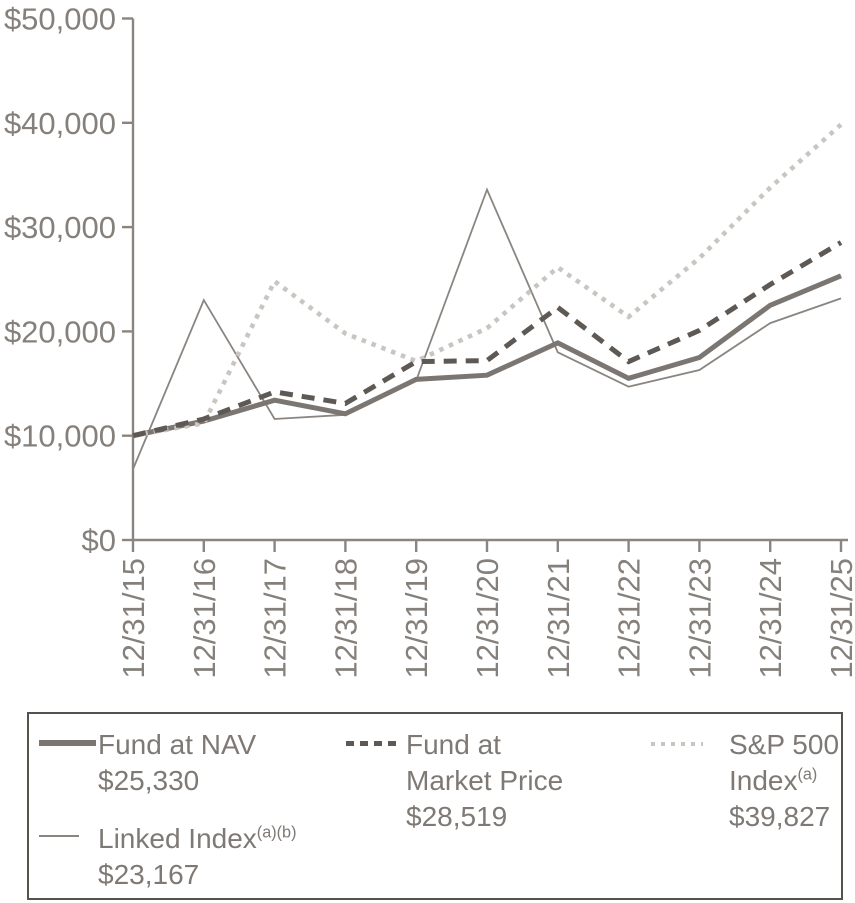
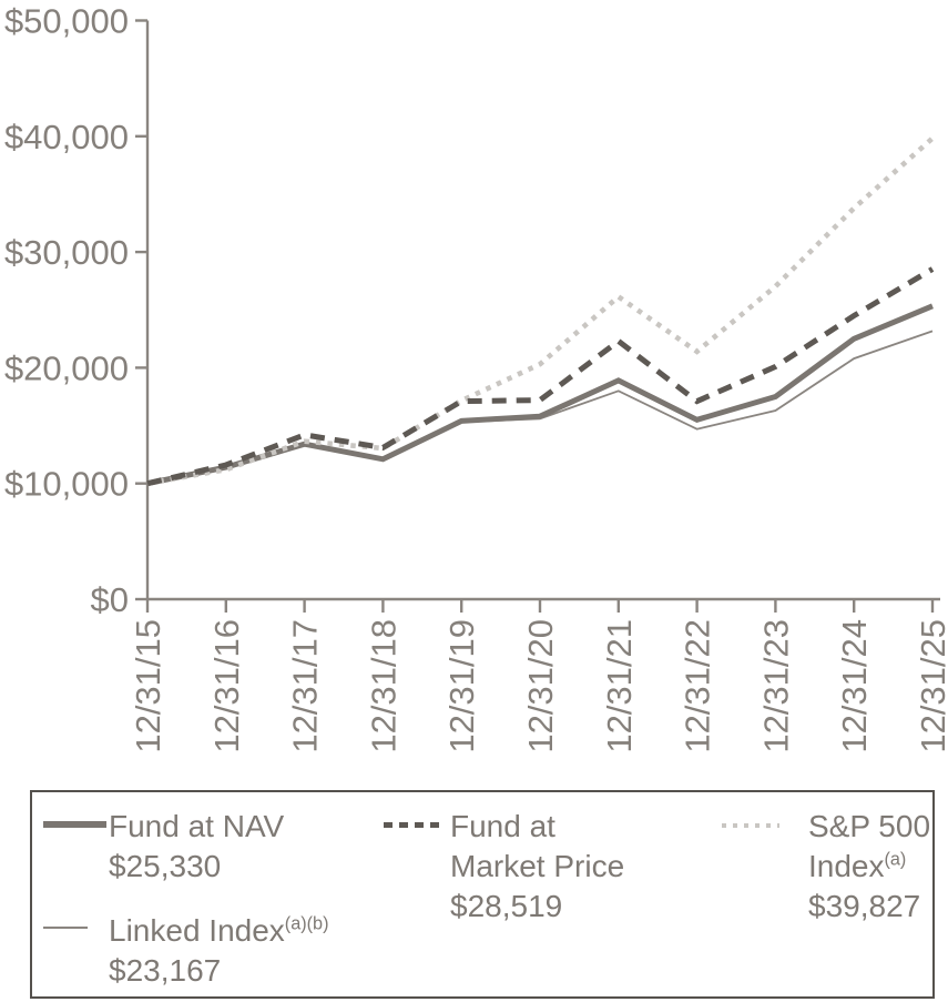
Linked Index(a)(b)/12/31/15: $6800 -> $10000
Linked Index(a)(b)/12/31/16: $23000 -> $11300
S&P 500 Index(a)/12/31/17: $24800 -> $13600
Linked Index(a)(b)/12/31/17: $11600 -> $13300
S&P 500 Index(a)/12/31/18: $19800 -> $13000
Linked Index(a)(b)/12/31/20: $33600 -> $15600
